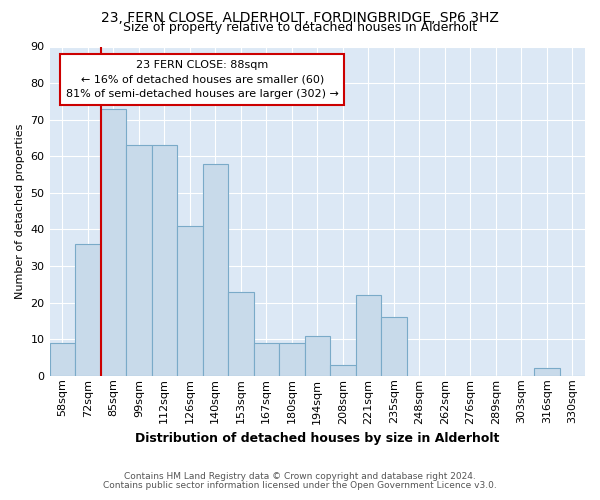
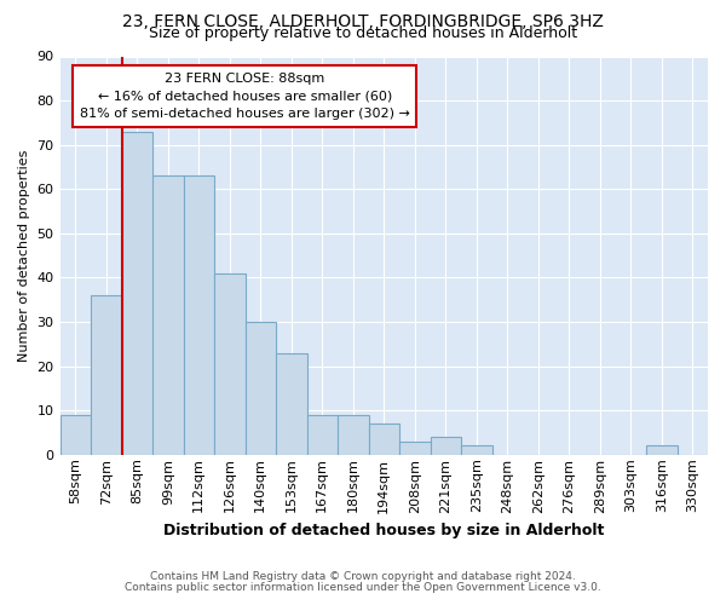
140sqm: 58 -> 30
194sqm: 11 -> 7
221sqm: 22 -> 4
235sqm: 16 -> 2
